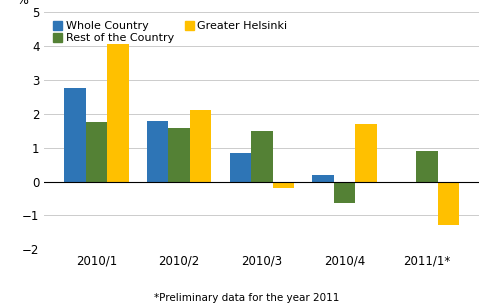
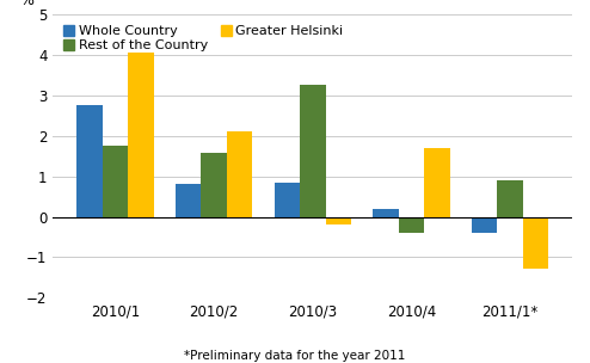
Whole Country/2010/2: 1.78 -> 0.80
Rest of the Country/2010/3: 1.50 -> 3.25
Rest of the Country/2010/4: -0.63 -> -0.40
Whole Country/2011/1*: -0.03 -> -0.40
